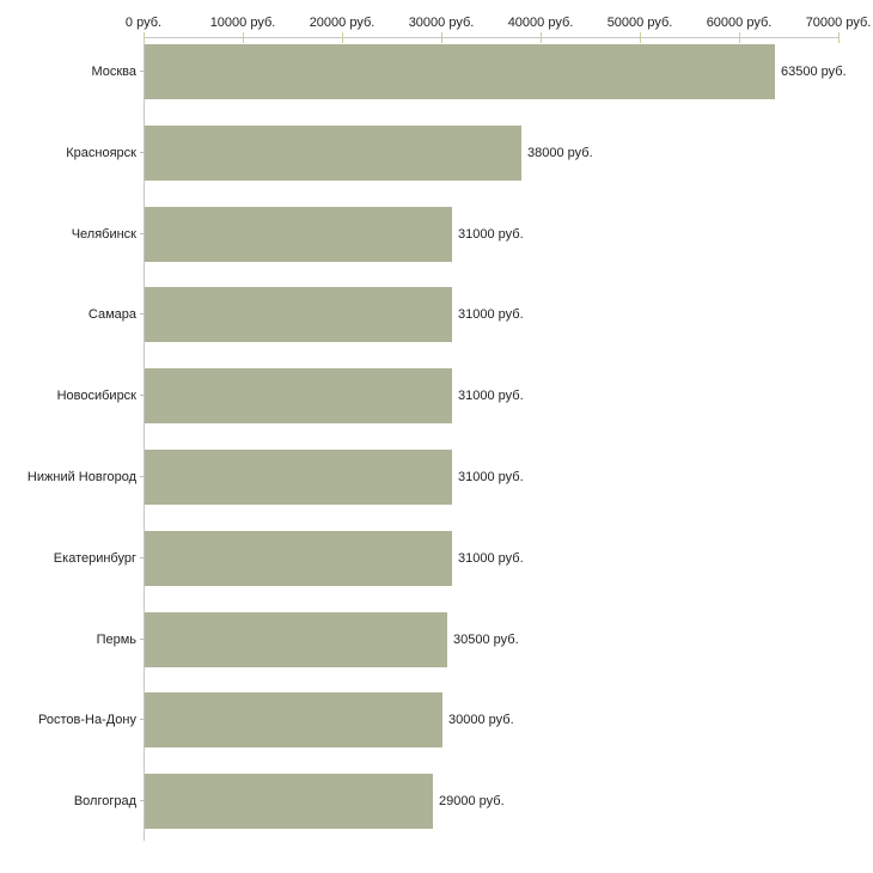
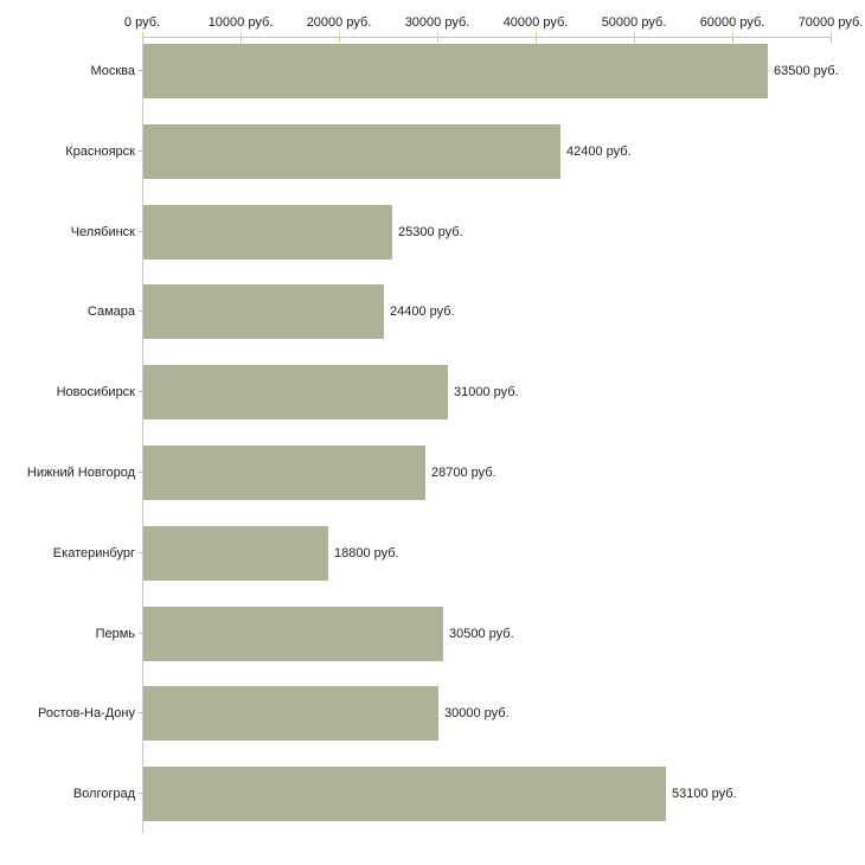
Красноярск: 38000 -> 42400
Челябинск: 31000 -> 25300
Самара: 31000 -> 24400
Нижний Новгород: 31000 -> 28700
Екатеринбург: 31000 -> 18800
Волгоград: 29000 -> 53100
